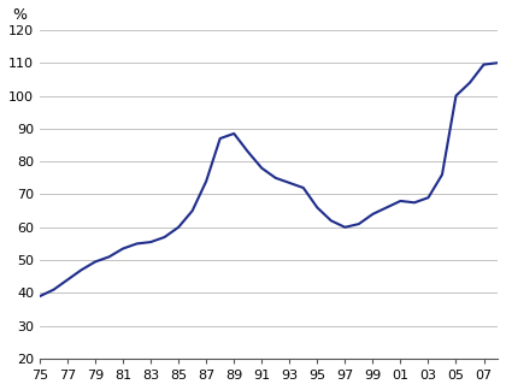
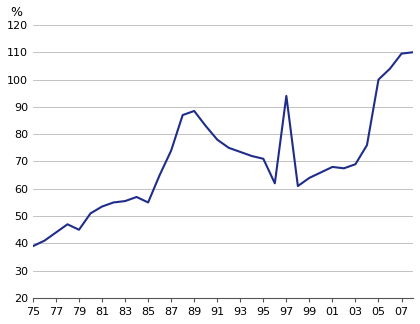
79: 49.5 -> 45.0
85: 60.0 -> 55.0
95: 66.0 -> 71.0
97: 60.0 -> 94.0
